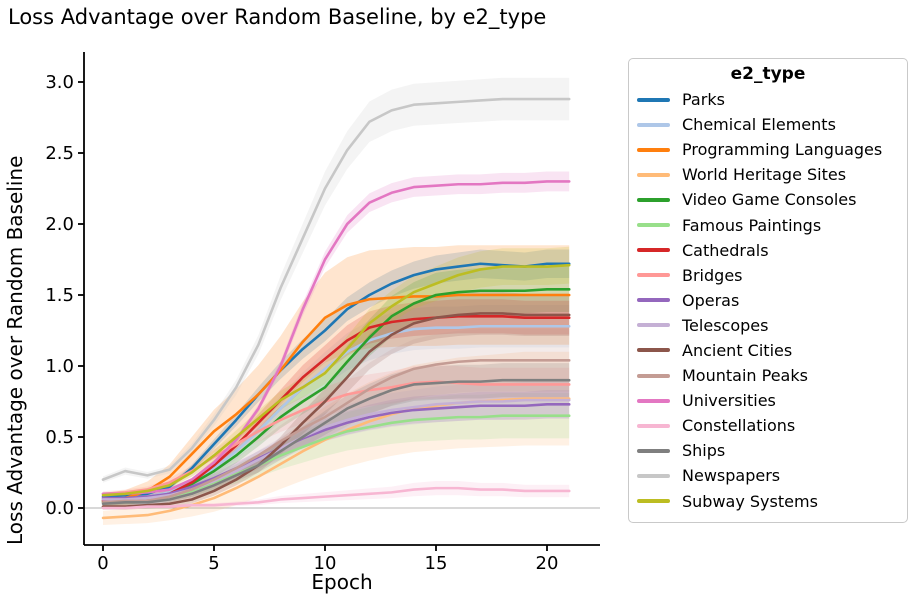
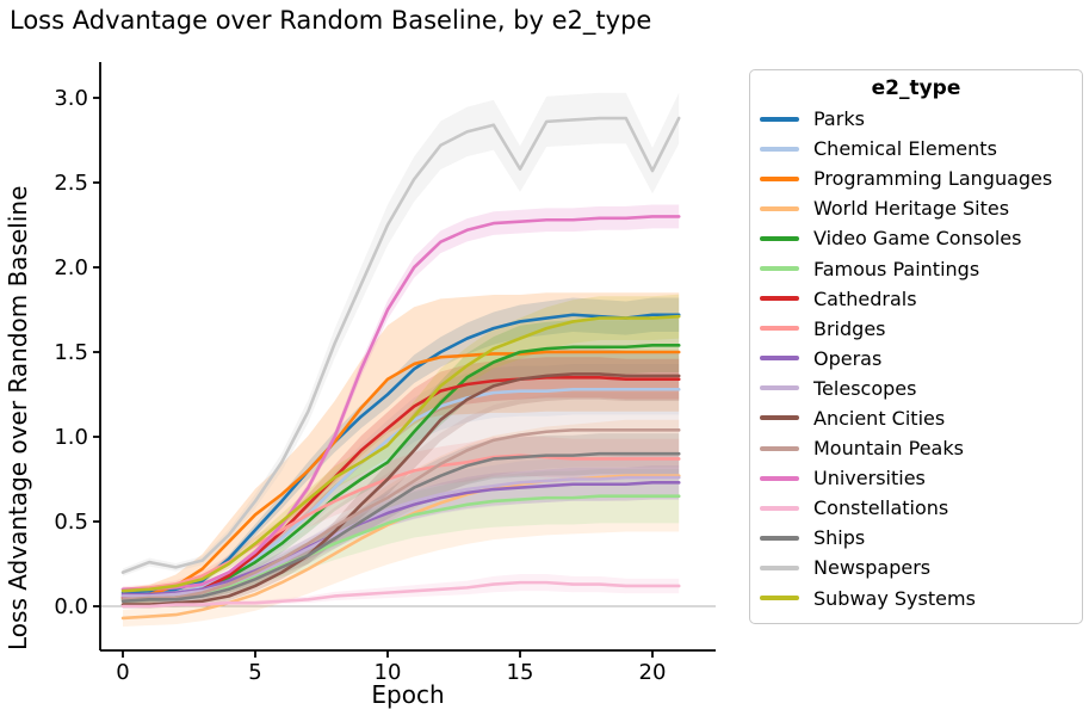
Newspapers/15: 2.85 -> 2.58
Newspapers/20: 2.88 -> 2.57
